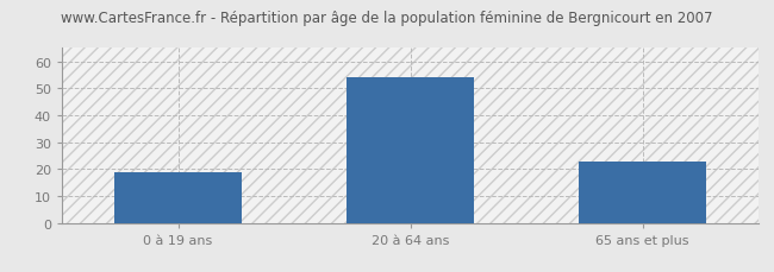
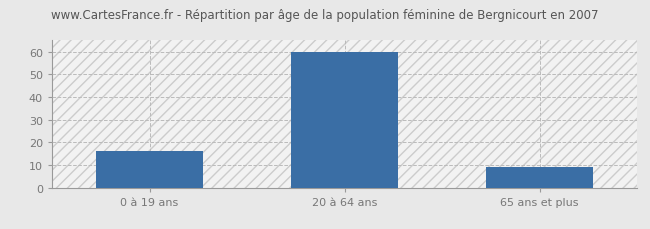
0 à 19 ans: 19 -> 16
20 à 64 ans: 54 -> 60
65 ans et plus: 23 -> 9
